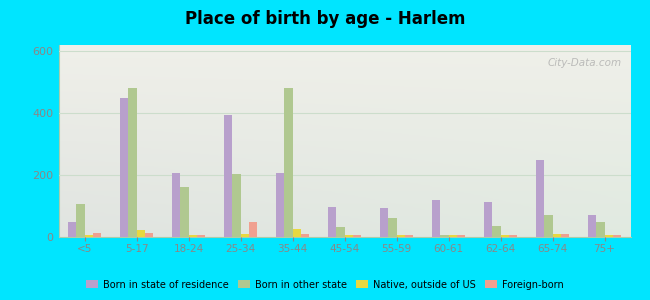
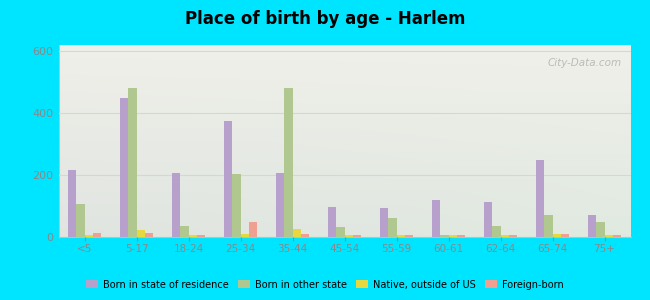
Born in state of residence/<5: 50 -> 215
Born in other state/18-24: 160 -> 35
Born in state of residence/25-34: 395 -> 375
